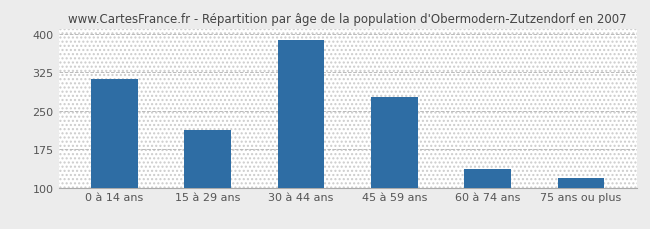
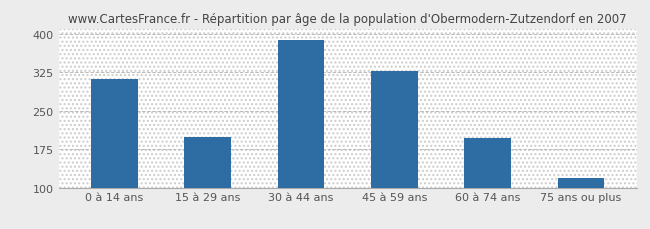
15 à 29 ans: 212 -> 198
45 à 59 ans: 276 -> 328
60 à 74 ans: 136 -> 196
